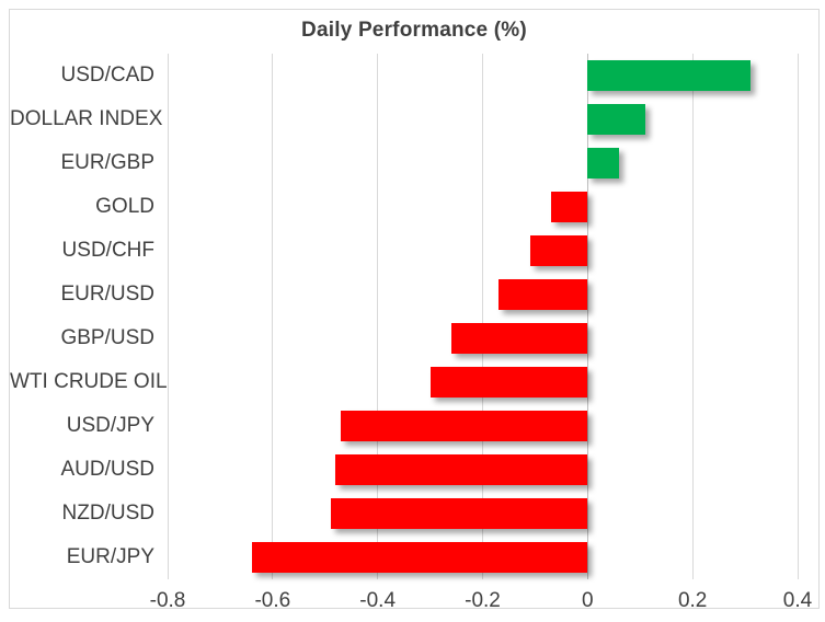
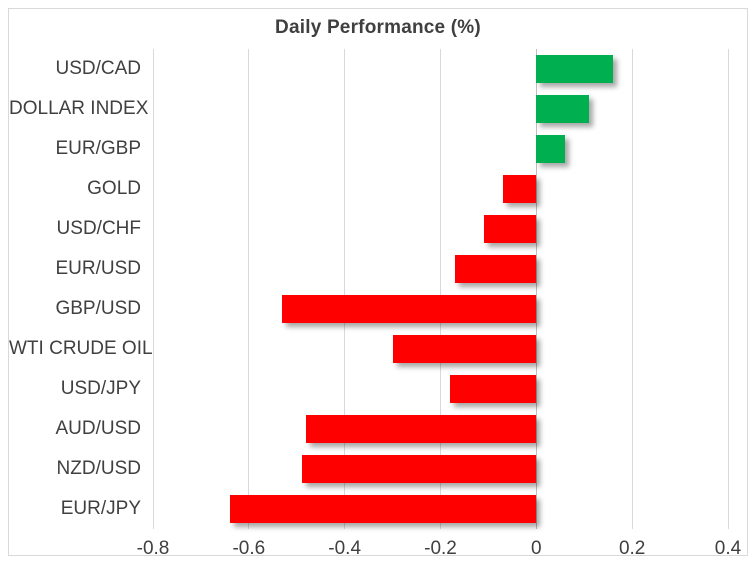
USD/CAD: 0.31 -> 0.16
GBP/USD: -0.26 -> -0.53
USD/JPY: -0.47 -> -0.18
